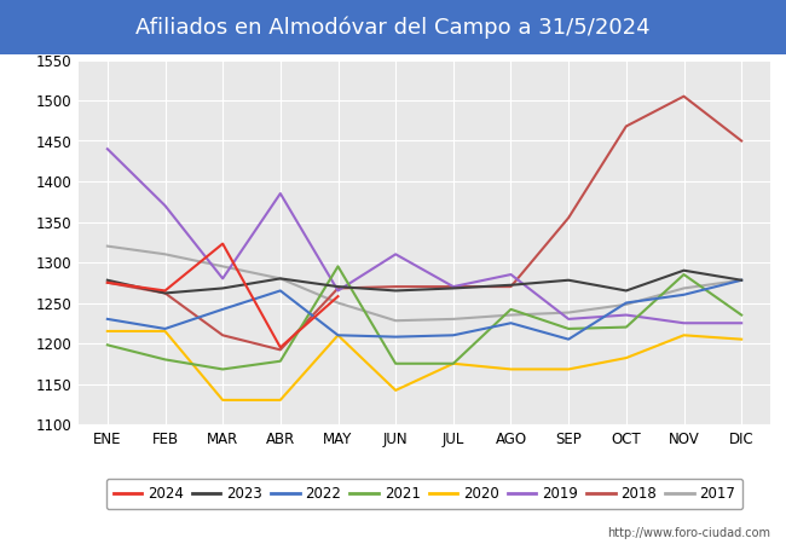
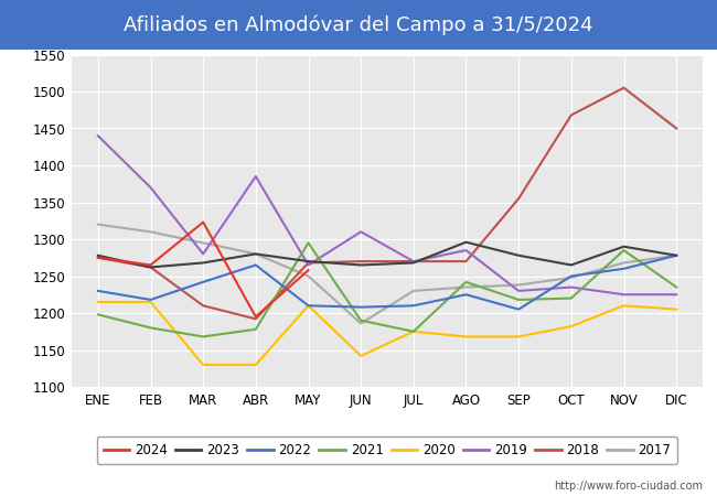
2021/JUN: 1175 -> 1190
2017/JUN: 1228 -> 1186
2023/AGO: 1272 -> 1296
